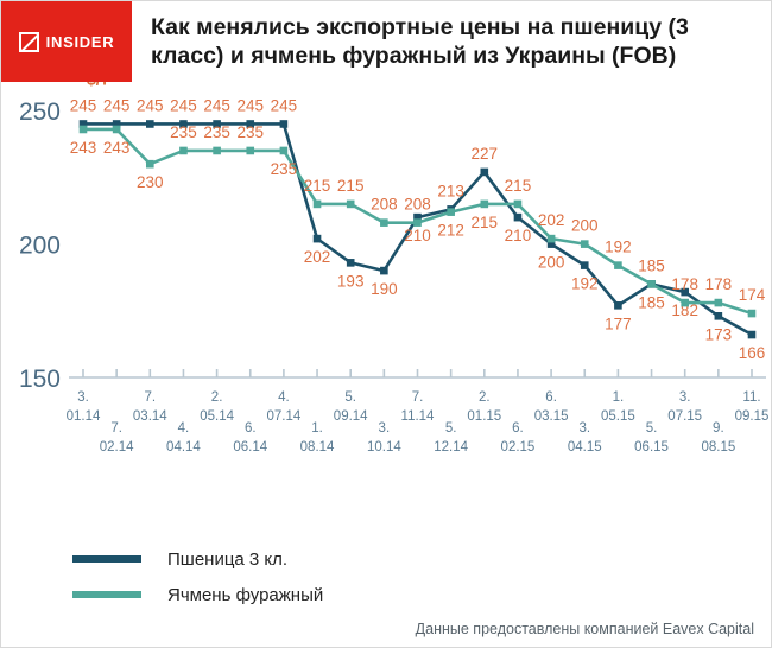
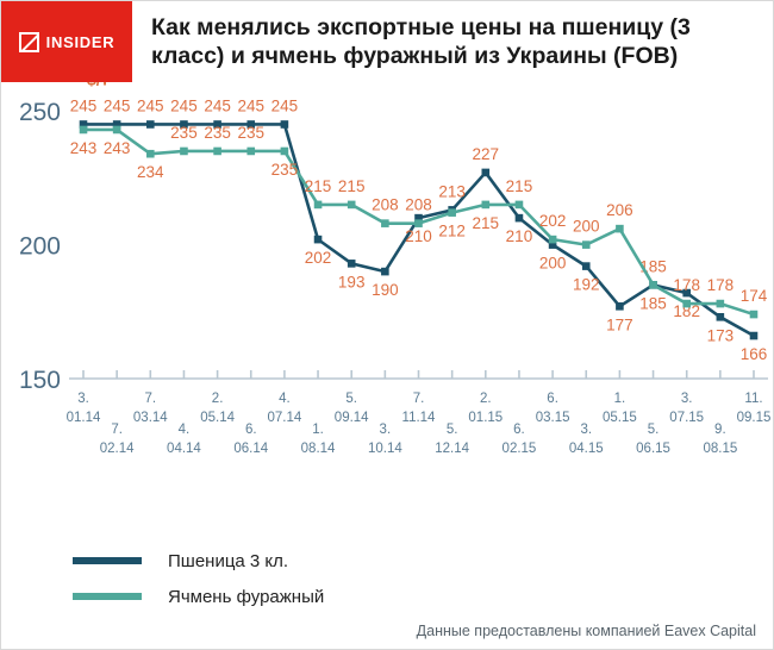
Ячмень фуражный/7.03.14: 230 -> 234
Ячмень фуражный/1.05.15: 192 -> 206
